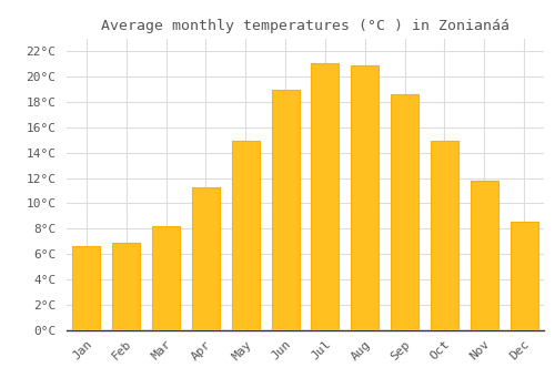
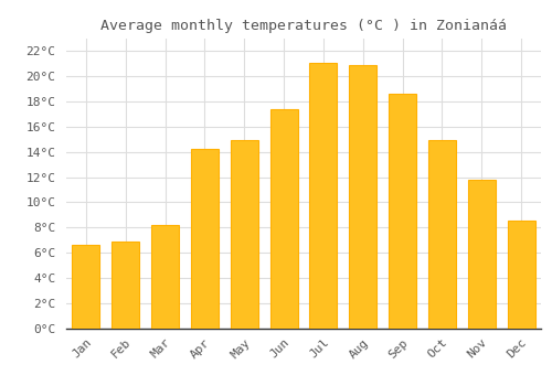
Apr: 11.3°C -> 14.2°C
Jun: 19.0°C -> 17.4°C
